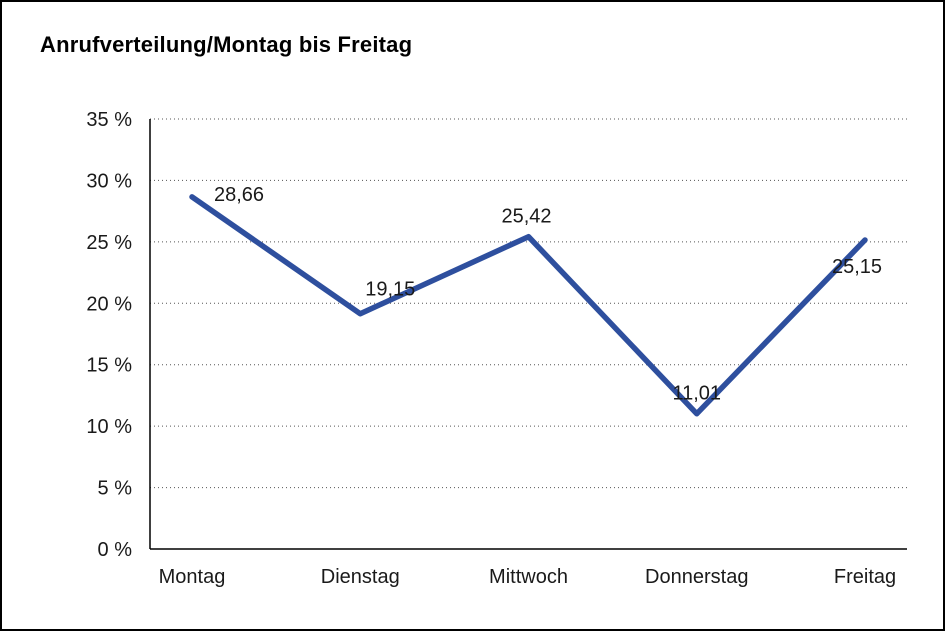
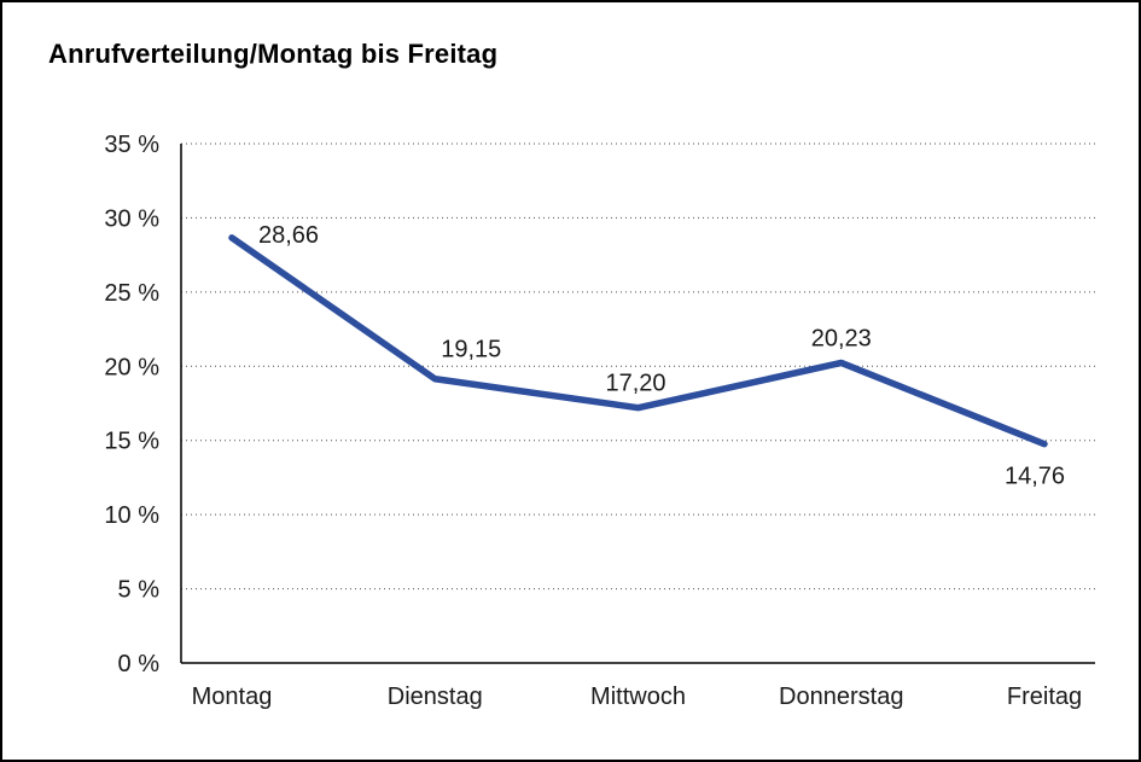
Mittwoch: 25,42 -> 17,20
Donnerstag: 11,01 -> 20,23
Freitag: 25,15 -> 14,76
